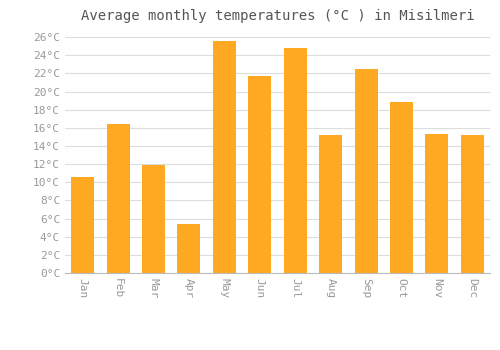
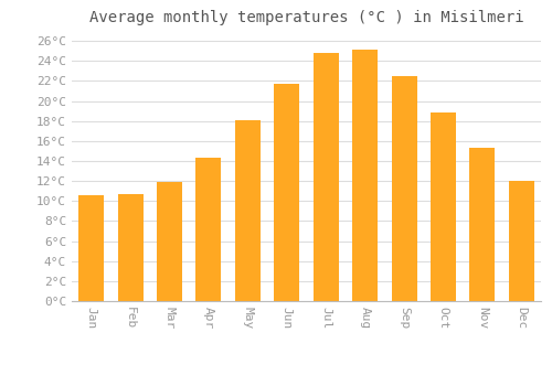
Feb: 16.4°C -> 10.7°C
Apr: 5.4°C -> 14.3°C
May: 25.6°C -> 18.1°C
Aug: 15.2°C -> 25.1°C
Dec: 15.2°C -> 12.0°C
